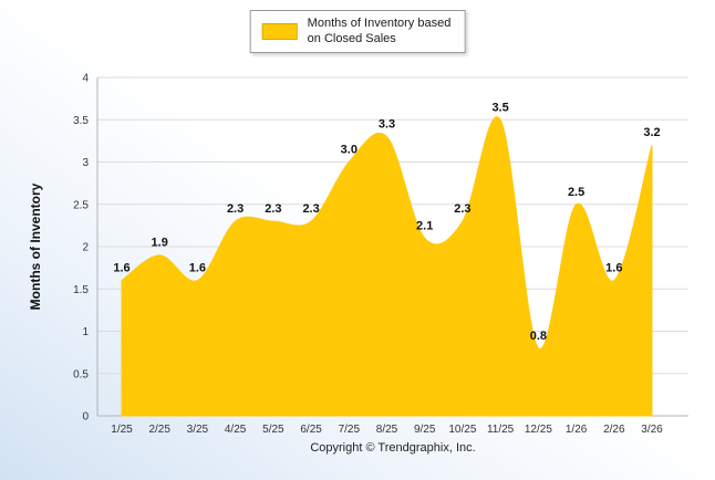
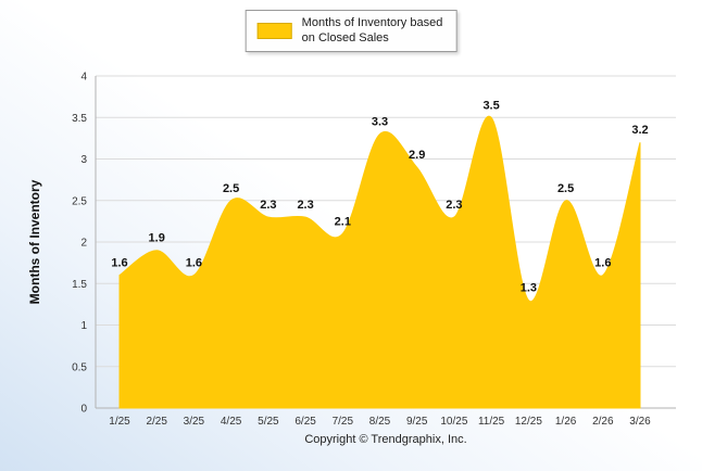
4/25: 2.3 -> 2.5
7/25: 3.0 -> 2.1
9/25: 2.1 -> 2.9
12/25: 0.8 -> 1.3
